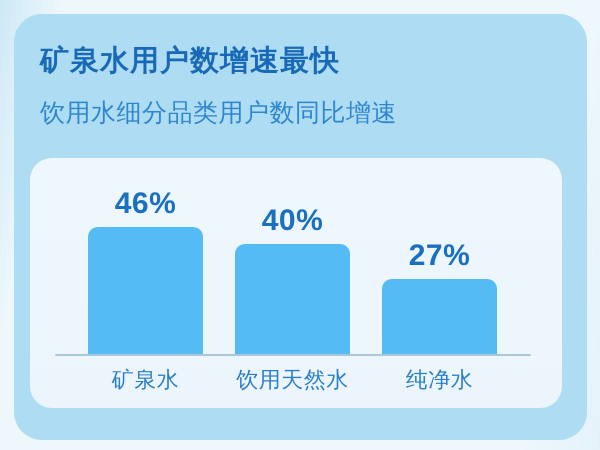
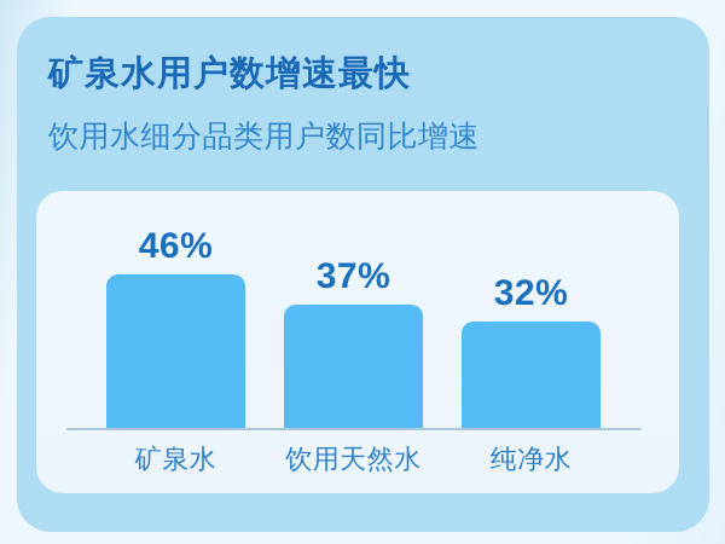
饮用天然水: 40% -> 37%
纯净水: 27% -> 32%
